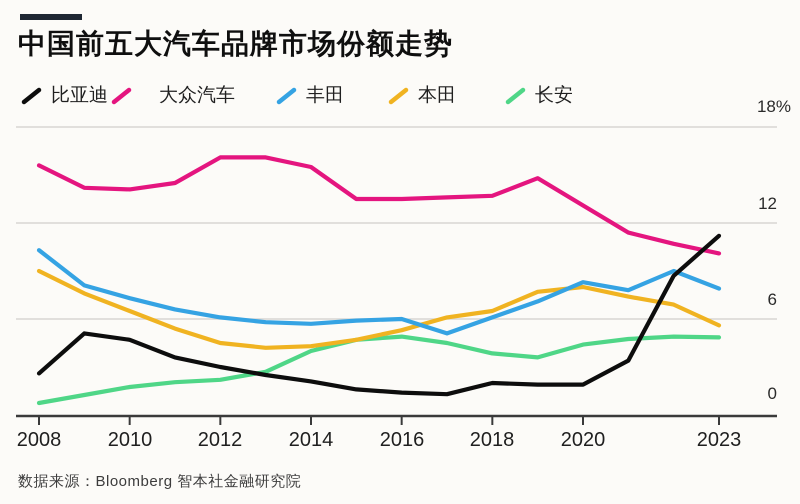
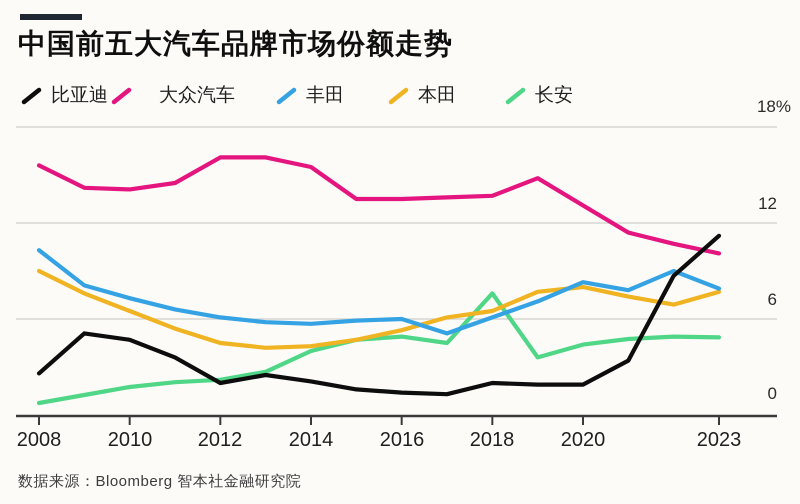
比亚迪/2012: 3.0 -> 2.0
长安/2018: 3.9 -> 7.6
本田/2023: 5.6 -> 7.7
